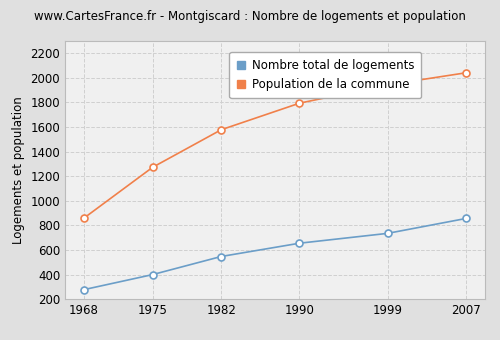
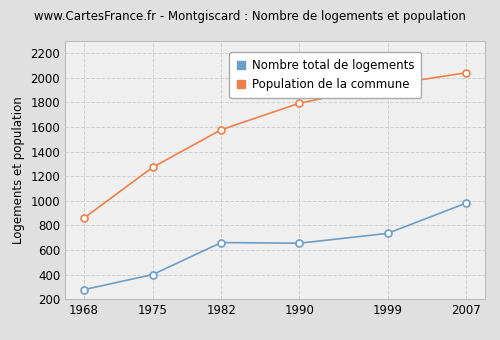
Nombre total de logements/1982: 550 -> 660
Nombre total de logements/2007: 860 -> 980
